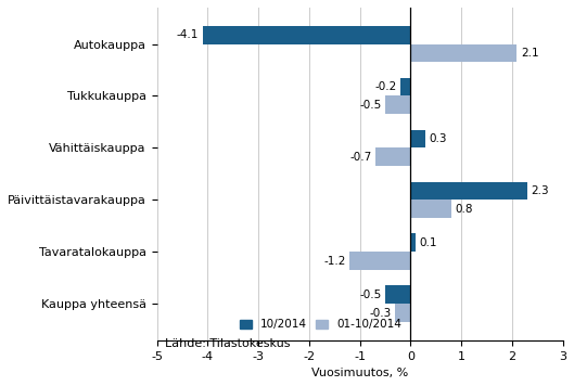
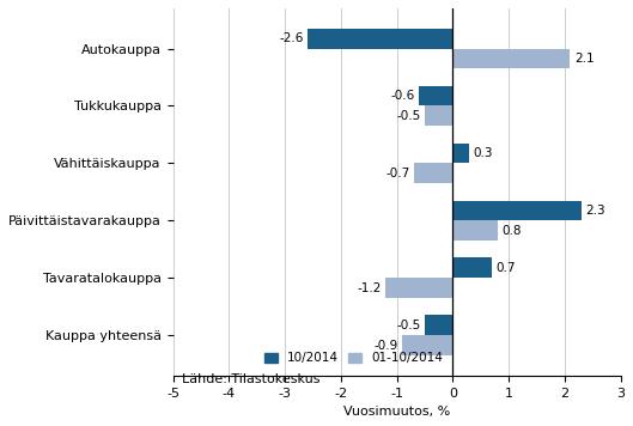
10/2014/Autokauppa: -4.1 -> -2.6
10/2014/Tukkukauppa: -0.2 -> -0.6
10/2014/Tavaratalokauppa: 0.1 -> 0.7
01-10/2014/Kauppa yhteensä: -0.3 -> -0.9
